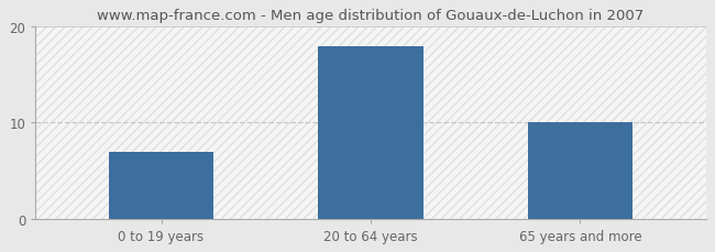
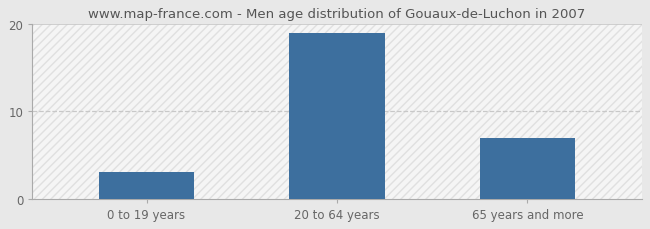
0 to 19 years: 7 -> 3
20 to 64 years: 18 -> 19
65 years and more: 10 -> 7
